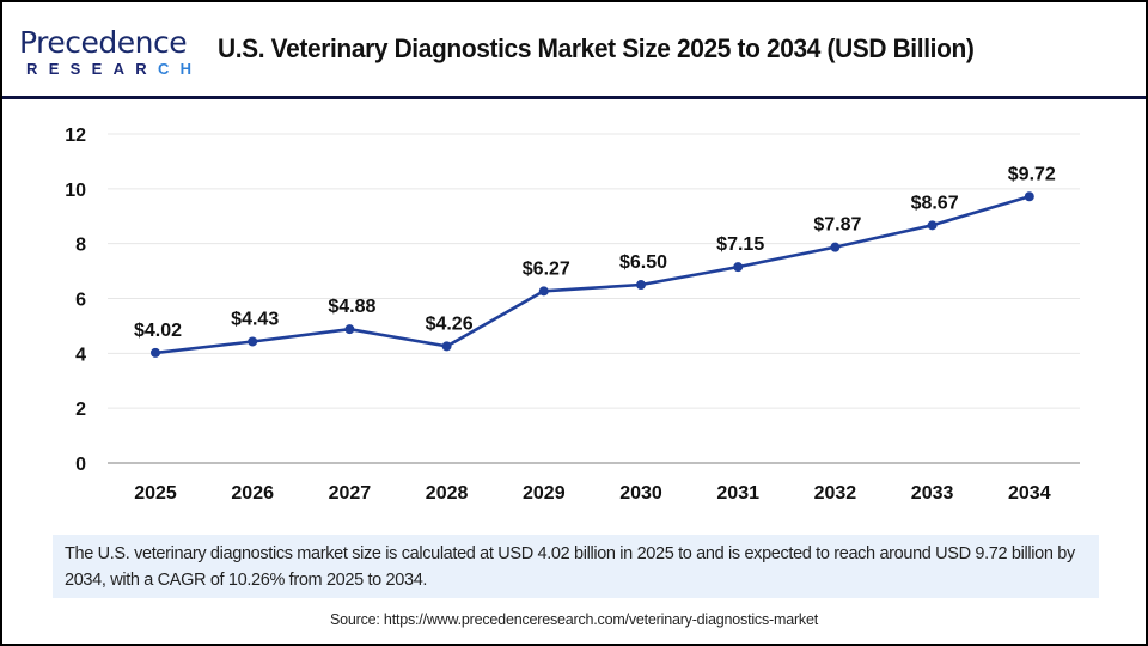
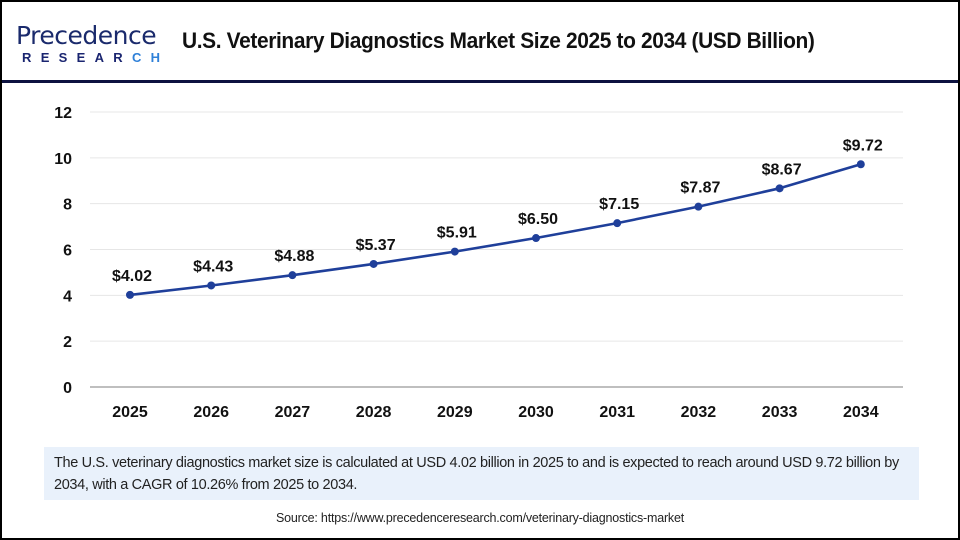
2028: $4.26 -> $5.37
2029: $6.27 -> $5.91
